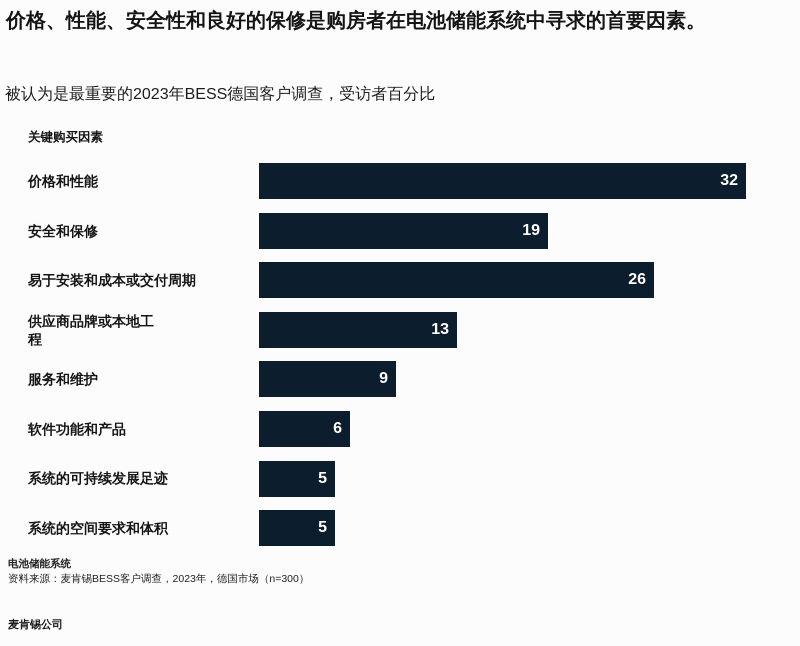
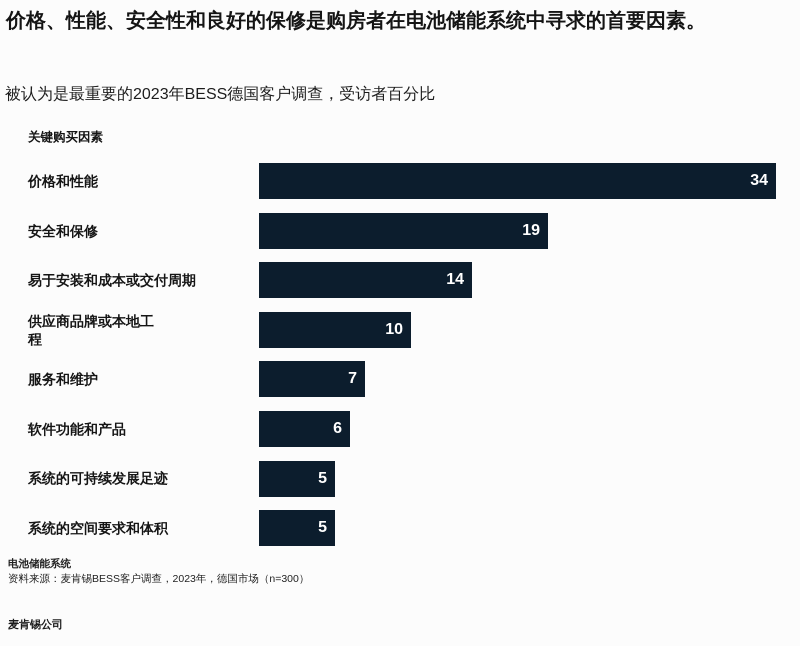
价格和性能: 32 -> 34
易于安装和成本或交付周期: 26 -> 14
供应商品牌或本地工 程: 13 -> 10
服务和维护: 9 -> 7
